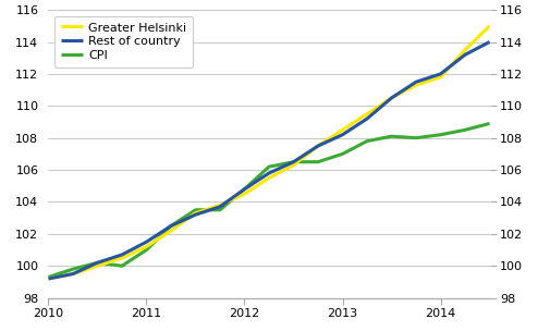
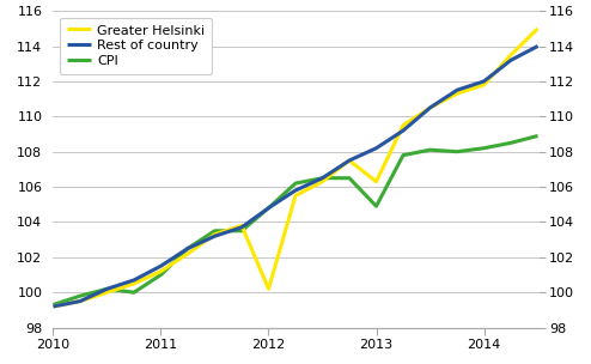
Greater Helsinki/2012: 104.5 -> 100.2
Greater Helsinki/2013: 108.5 -> 106.3
CPI/2013: 107.0 -> 104.9
